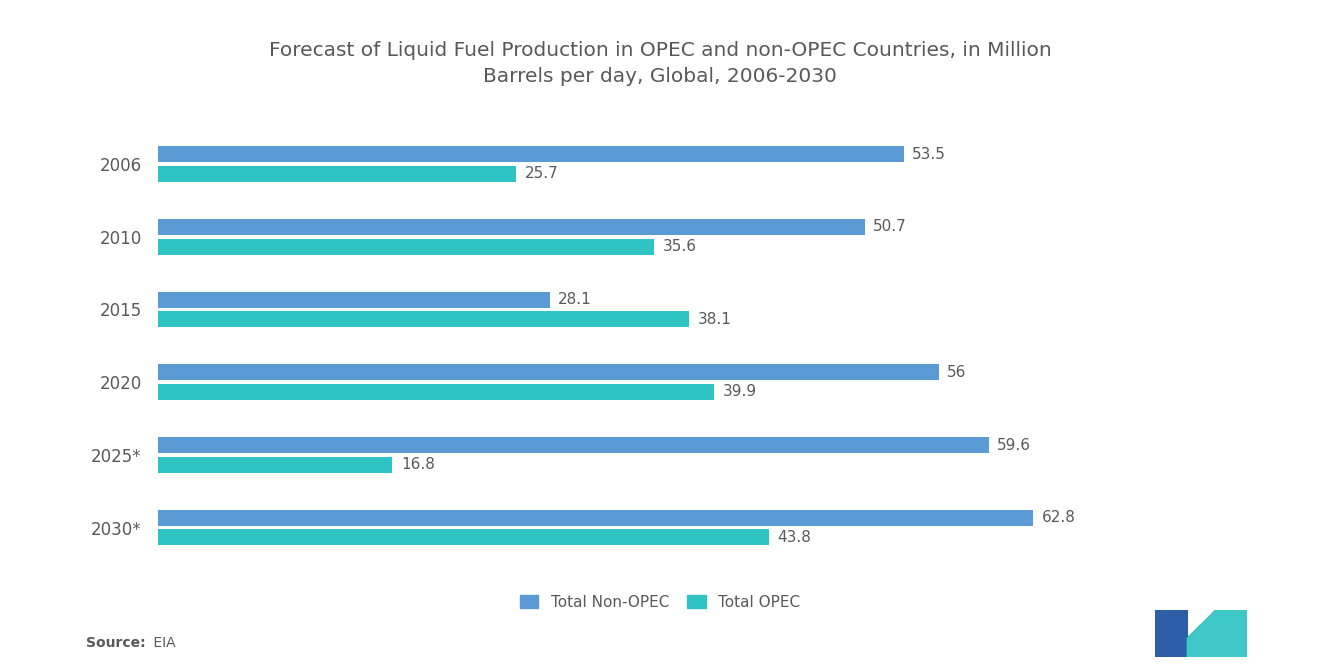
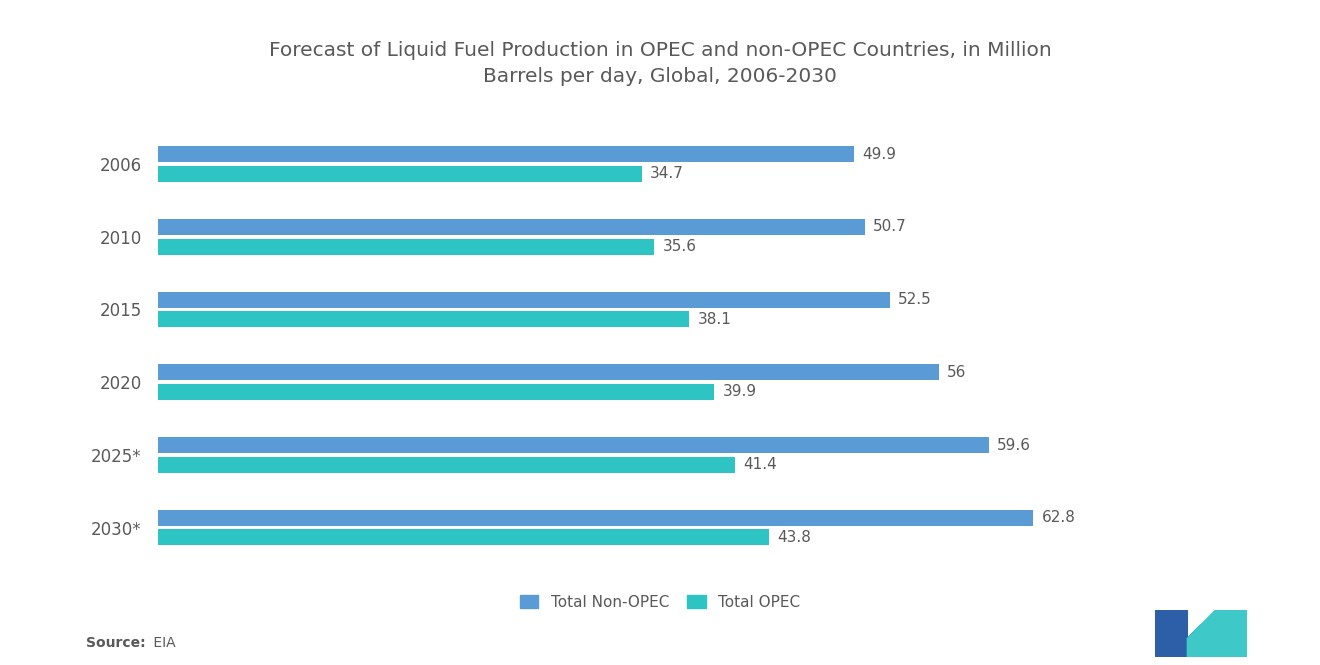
Total Non-OPEC/2006: 53.5 -> 49.9
Total OPEC/2006: 25.7 -> 34.7
Total Non-OPEC/2015: 28.1 -> 52.5
Total OPEC/2025*: 16.8 -> 41.4
